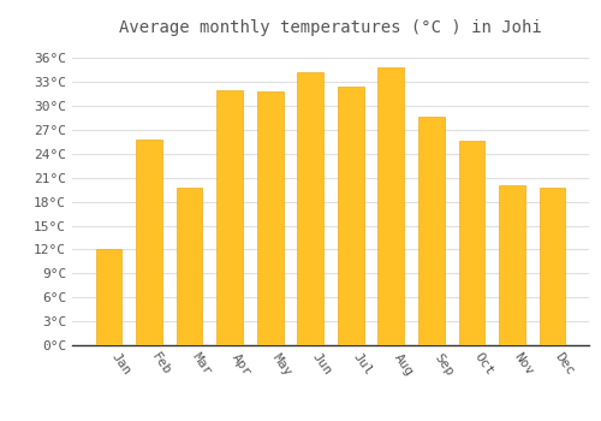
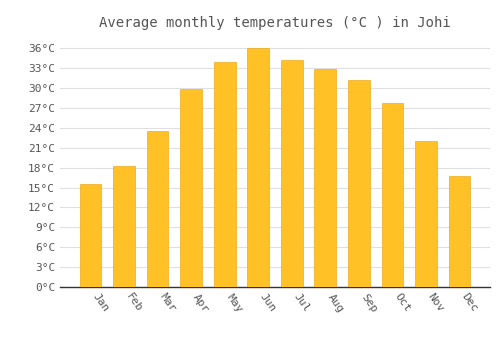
Jan: 12.0°C -> 15.5°C
Feb: 25.8°C -> 18.3°C
Mar: 19.8°C -> 23.5°C
Apr: 32.0°C -> 29.8°C
May: 31.8°C -> 34.0°C
Jun: 34.2°C -> 36.0°C
Jul: 32.4°C -> 34.2°C
Aug: 34.8°C -> 32.8°C
Sep: 28.6°C -> 31.2°C
Oct: 25.6°C -> 27.8°C
Nov: 20.0°C -> 22.0°C
Dec: 19.8°C -> 16.8°C
